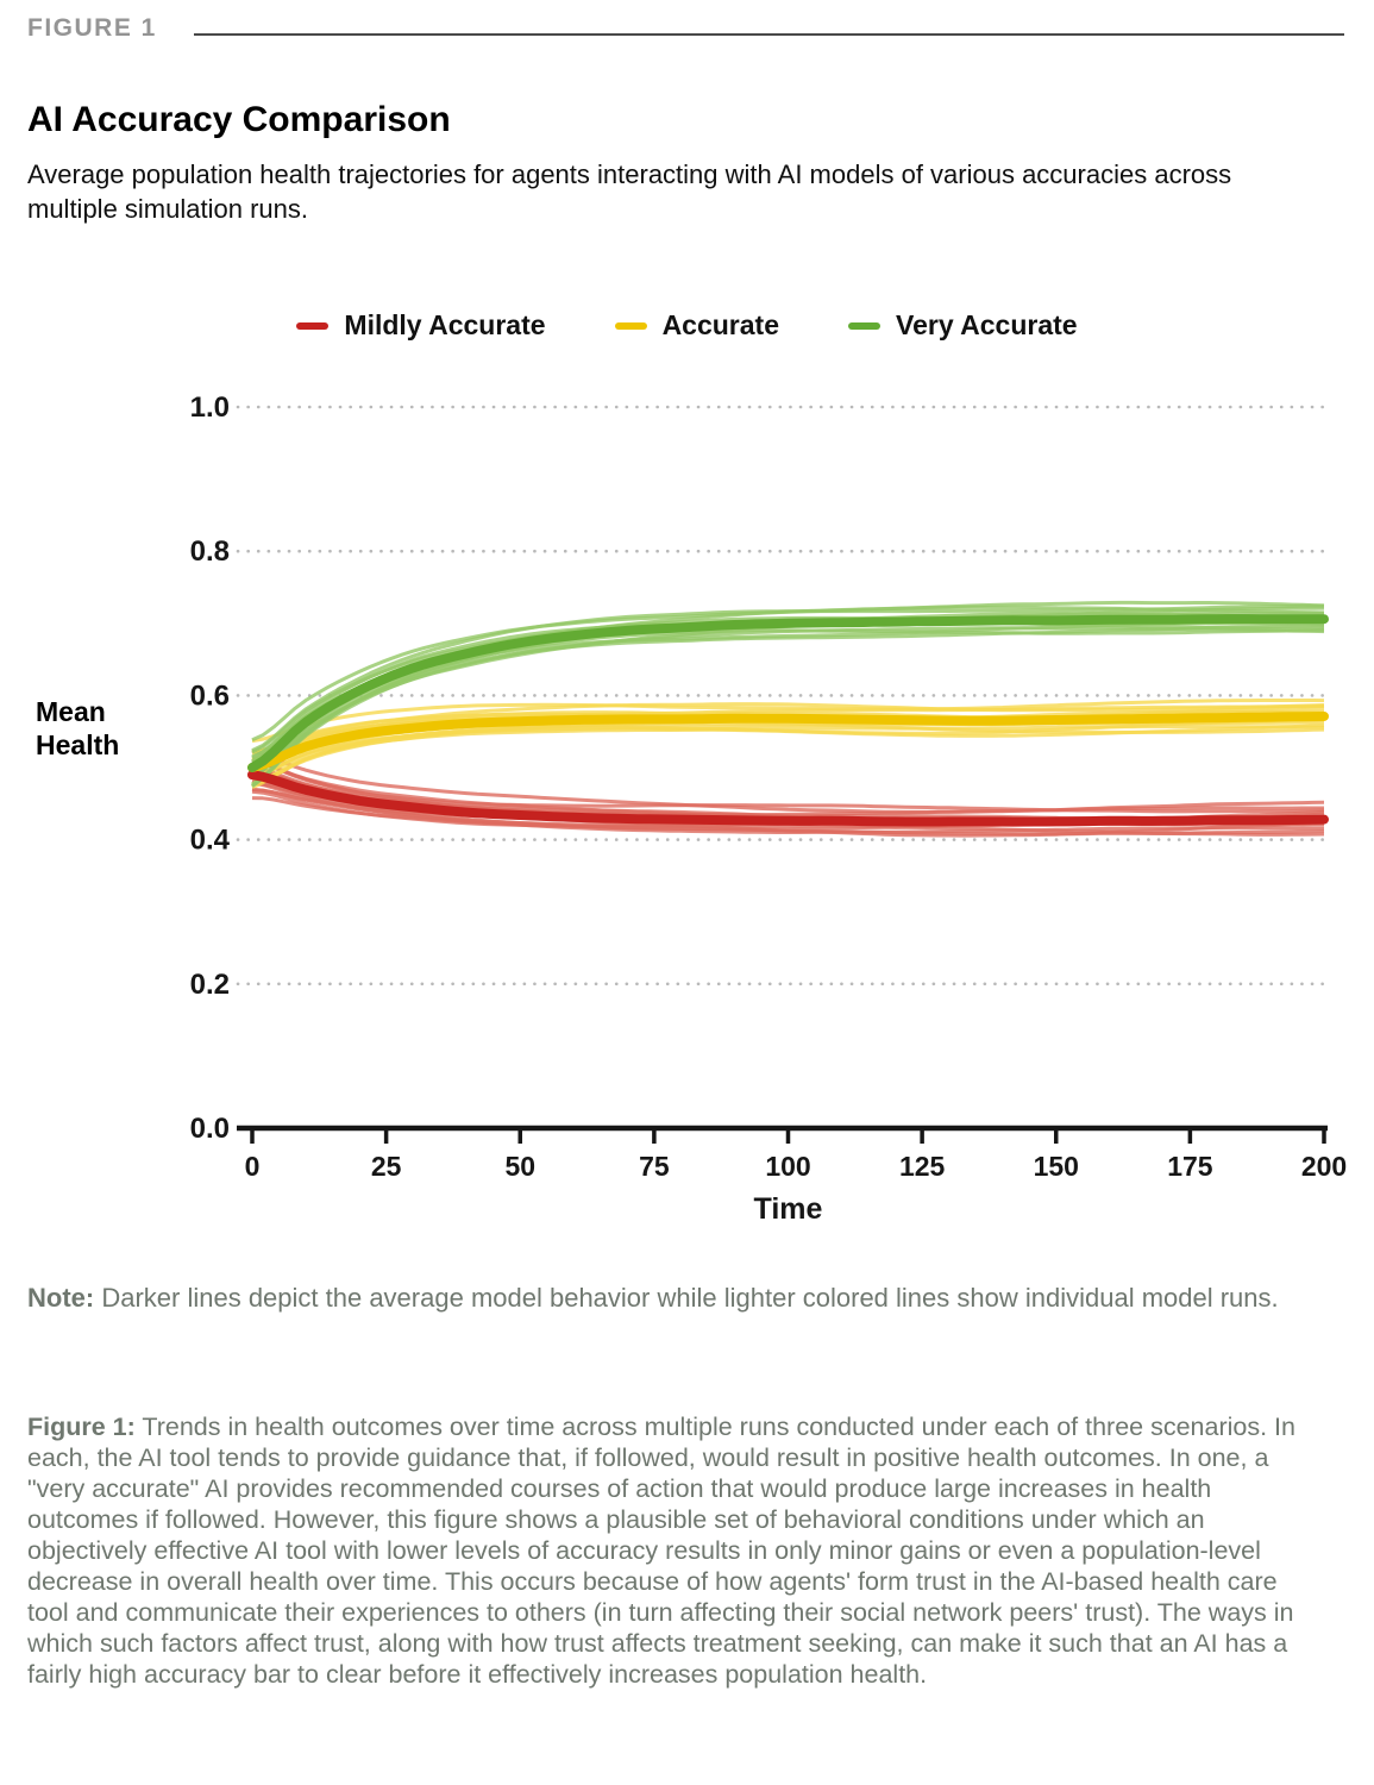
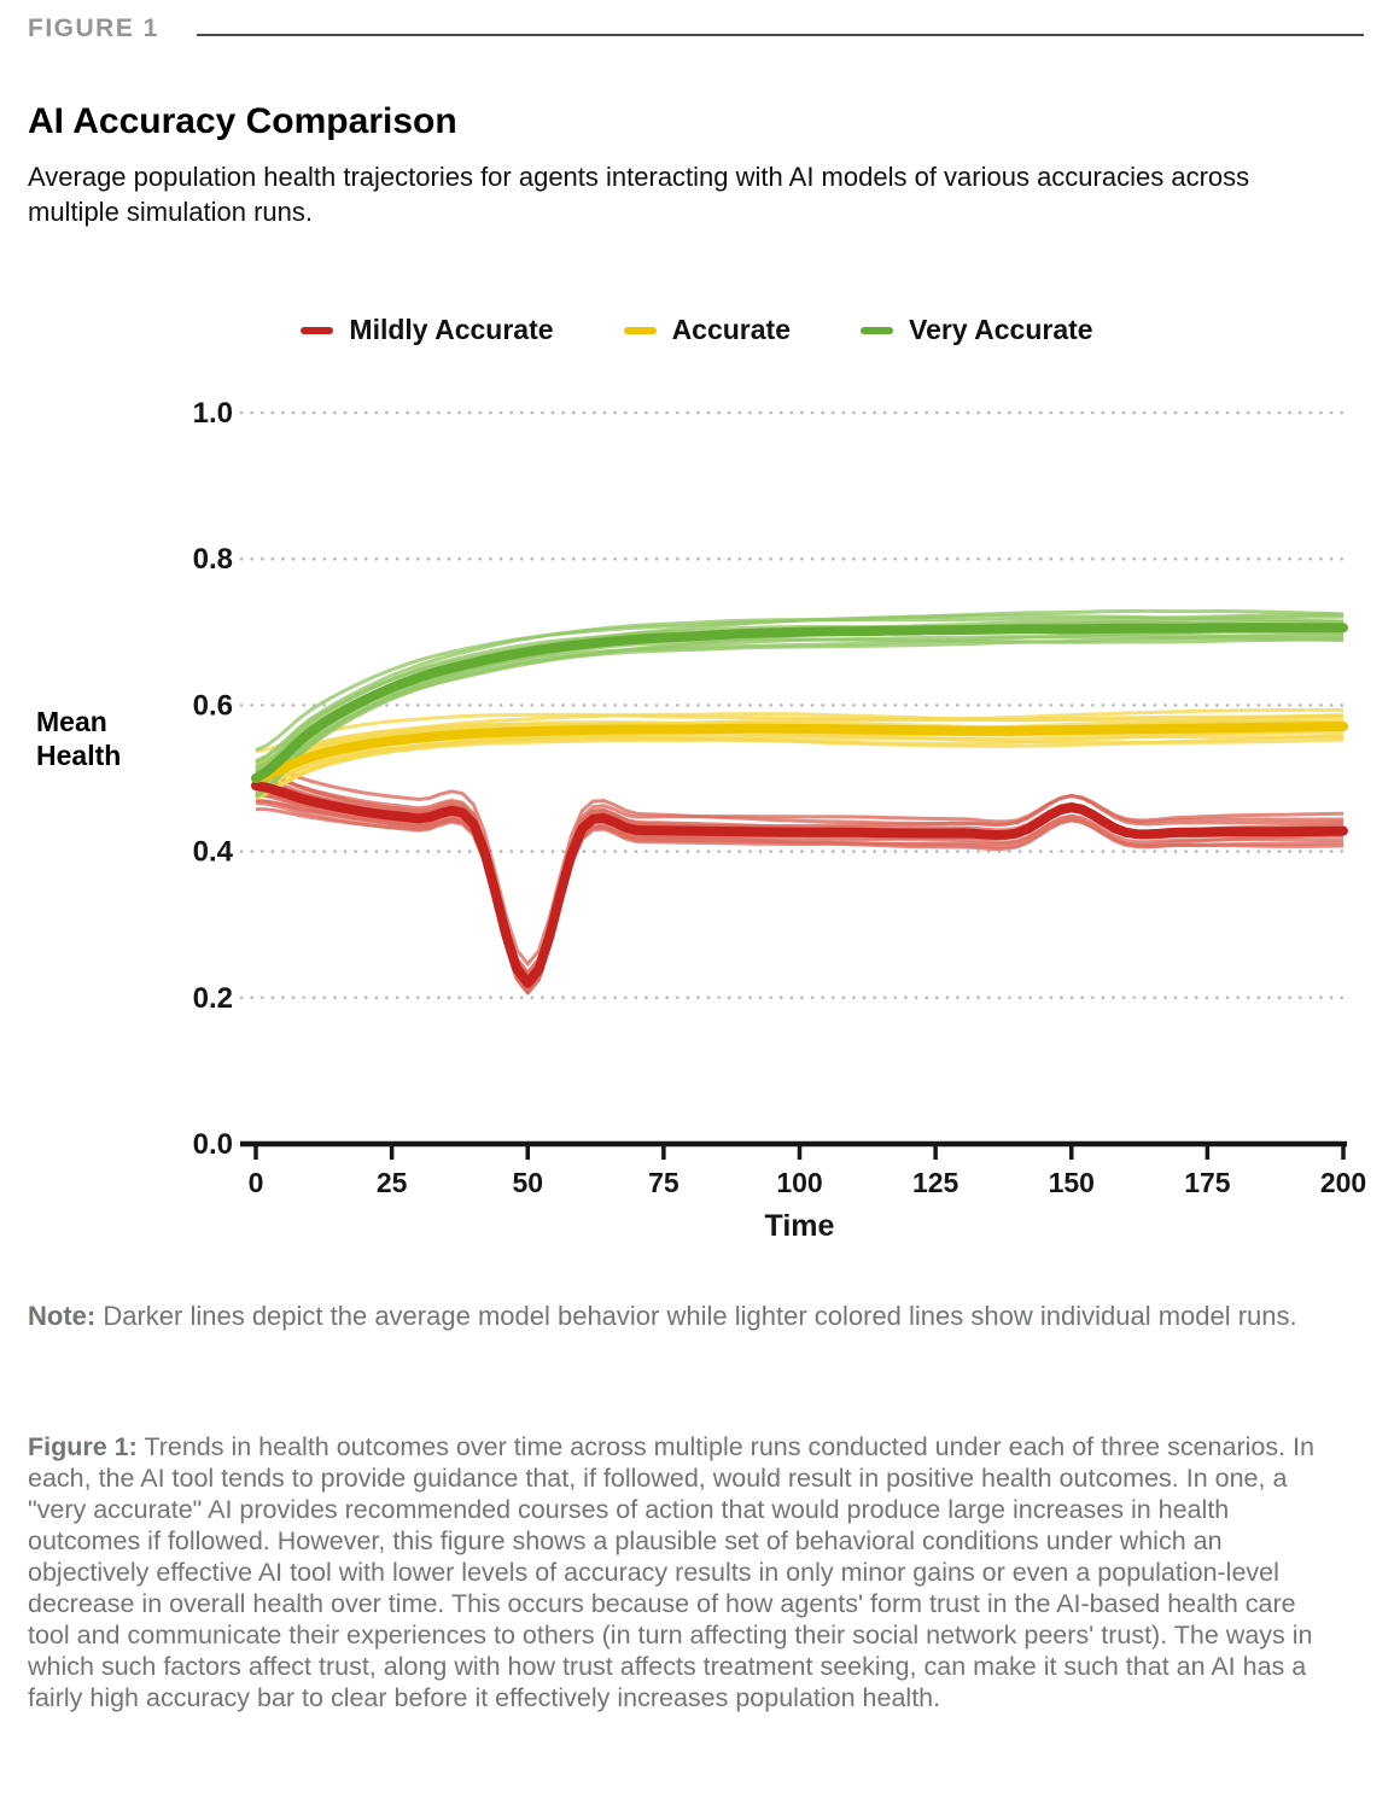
Mildly Accurate/50: 0.43 -> 0.22
Mildly Accurate/150: 0.42 -> 0.46
